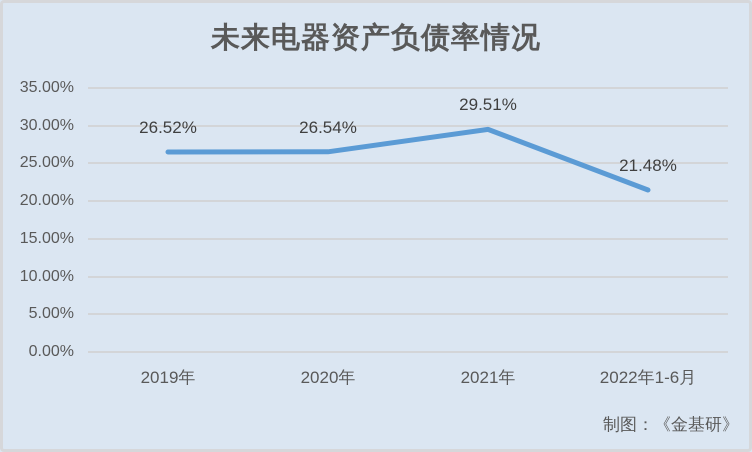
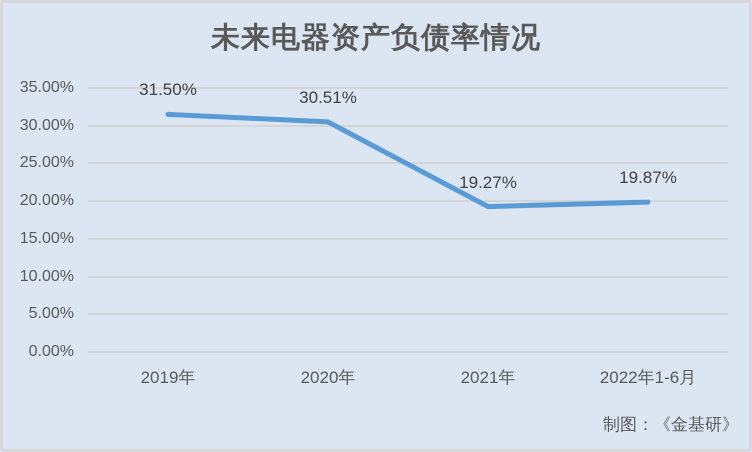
2019年: 26.52% -> 31.50%
2020年: 26.54% -> 30.51%
2021年: 29.51% -> 19.27%
2022年1-6月: 21.48% -> 19.87%
